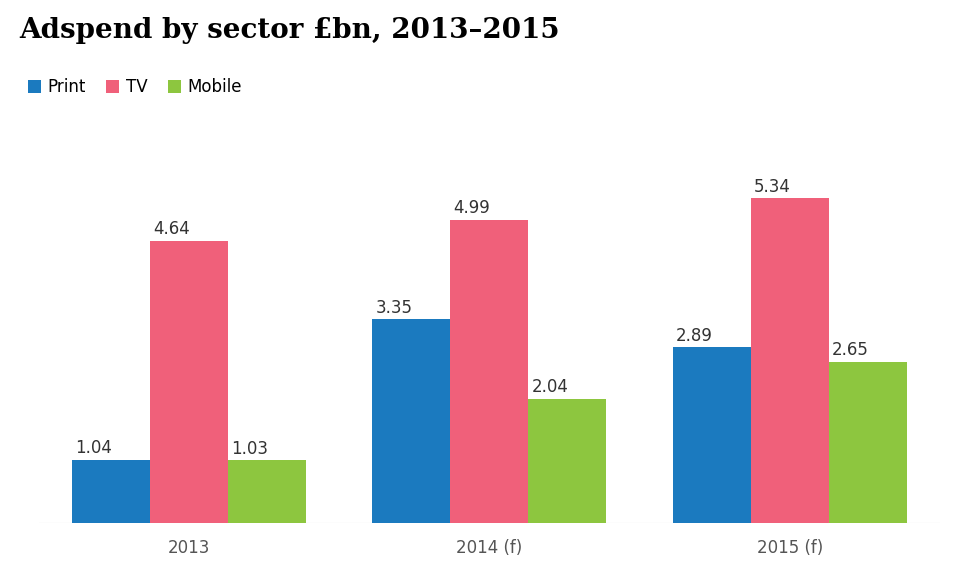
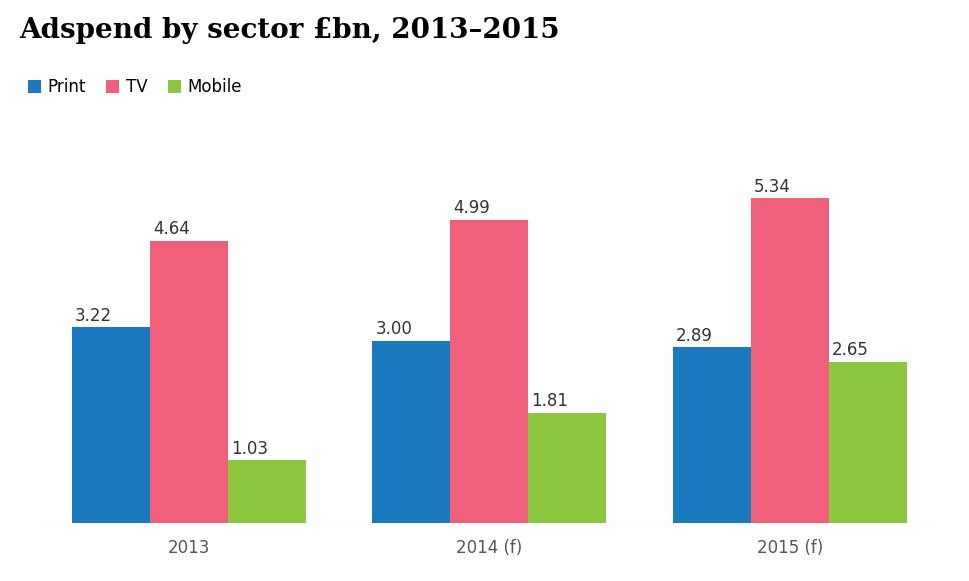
Print/2013: 1.04 -> 3.22
Print/2014 (f): 3.35 -> 3.00
Mobile/2014 (f): 2.04 -> 1.81
